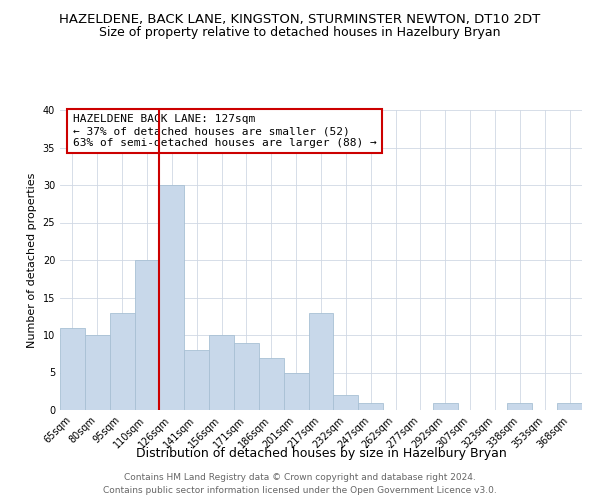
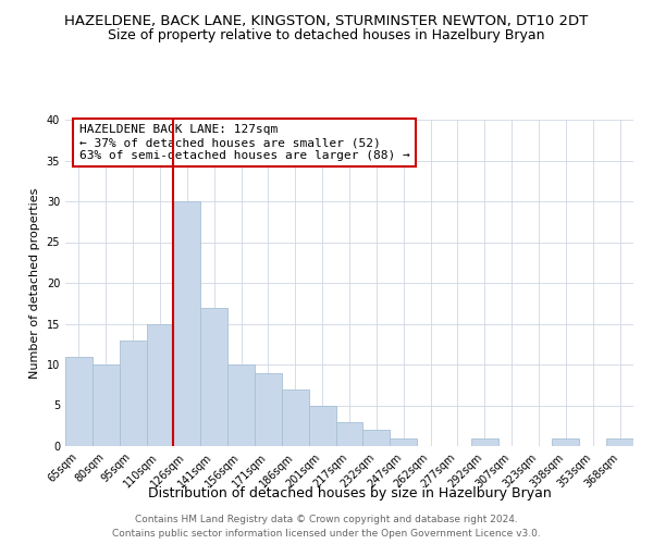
110sqm: 20 -> 15
141sqm: 8 -> 17
217sqm: 13 -> 3
